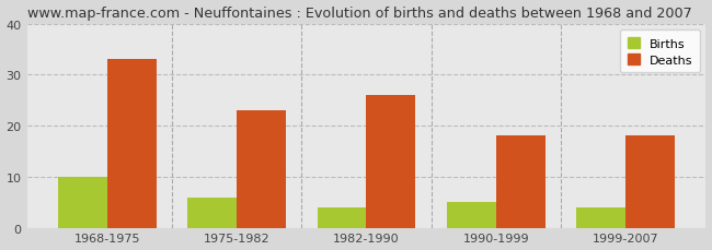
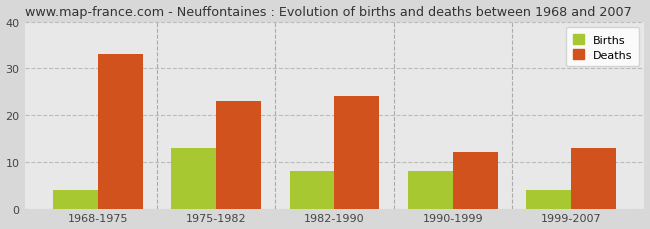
Births/1968-1975: 10 -> 4
Births/1975-1982: 6 -> 13
Births/1982-1990: 4 -> 8
Deaths/1982-1990: 26 -> 24
Births/1990-1999: 5 -> 8
Deaths/1990-1999: 18 -> 12
Deaths/1999-2007: 18 -> 13
